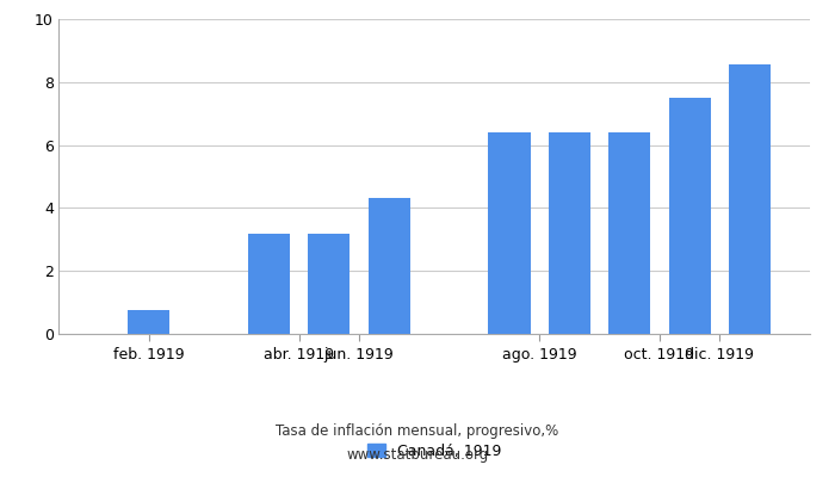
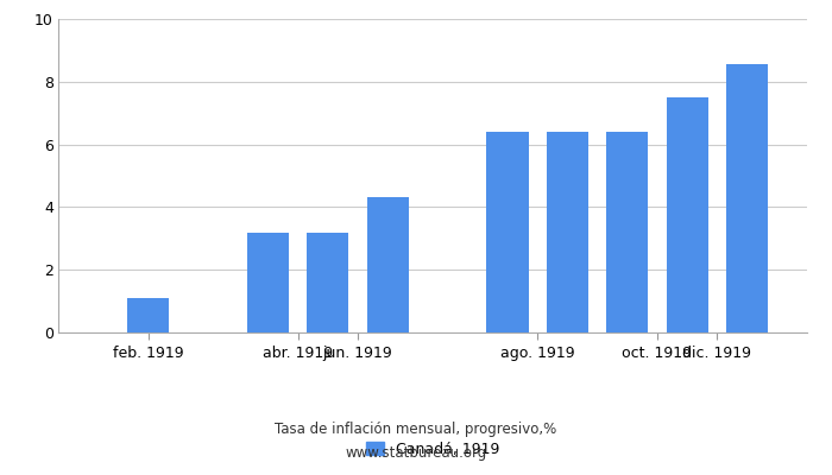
feb. 1919: 0.75 -> 1.10
